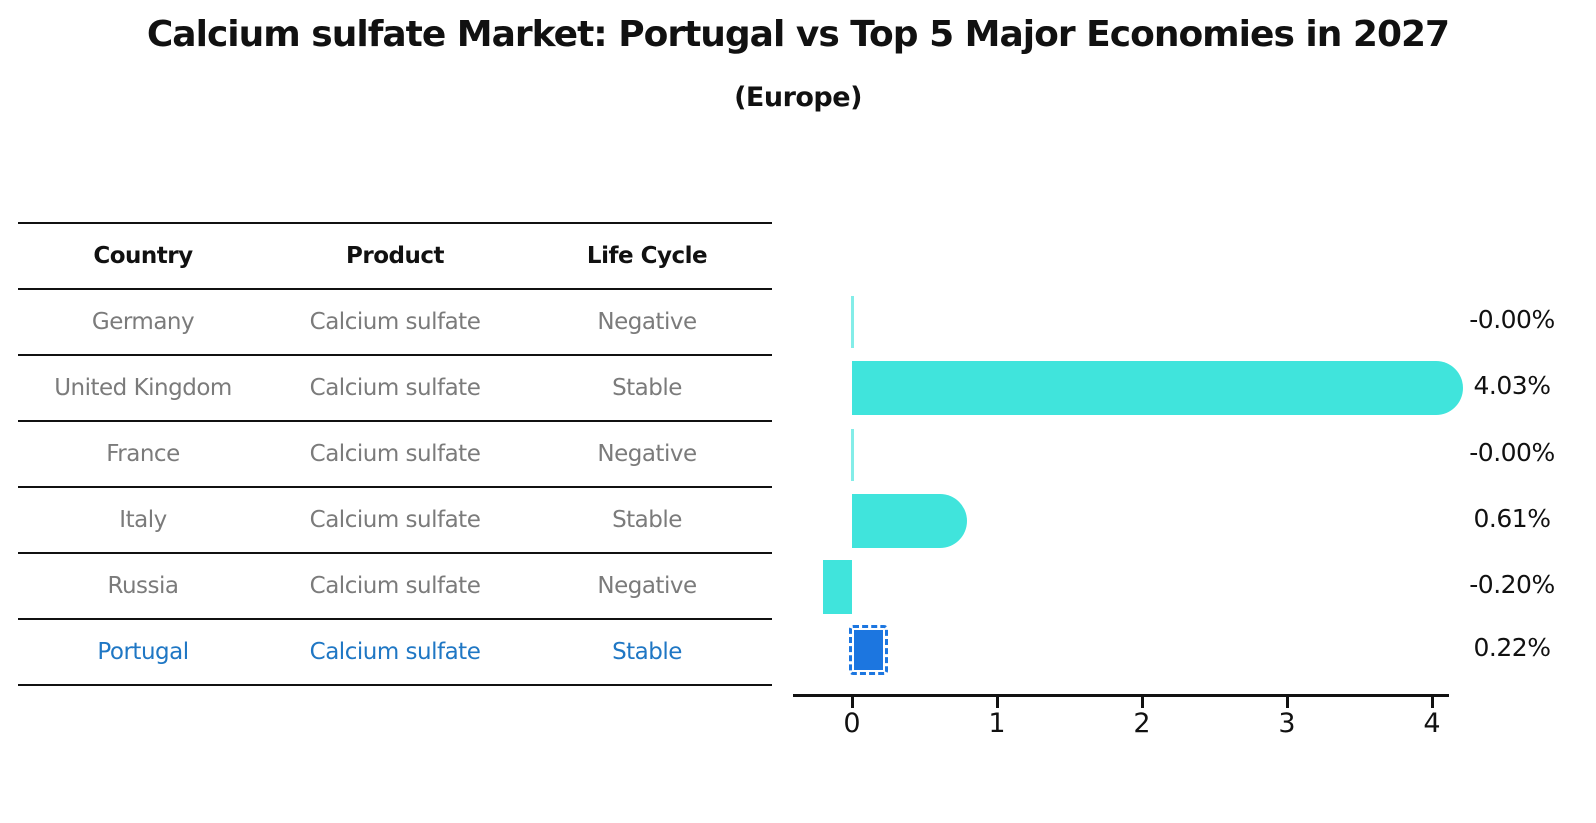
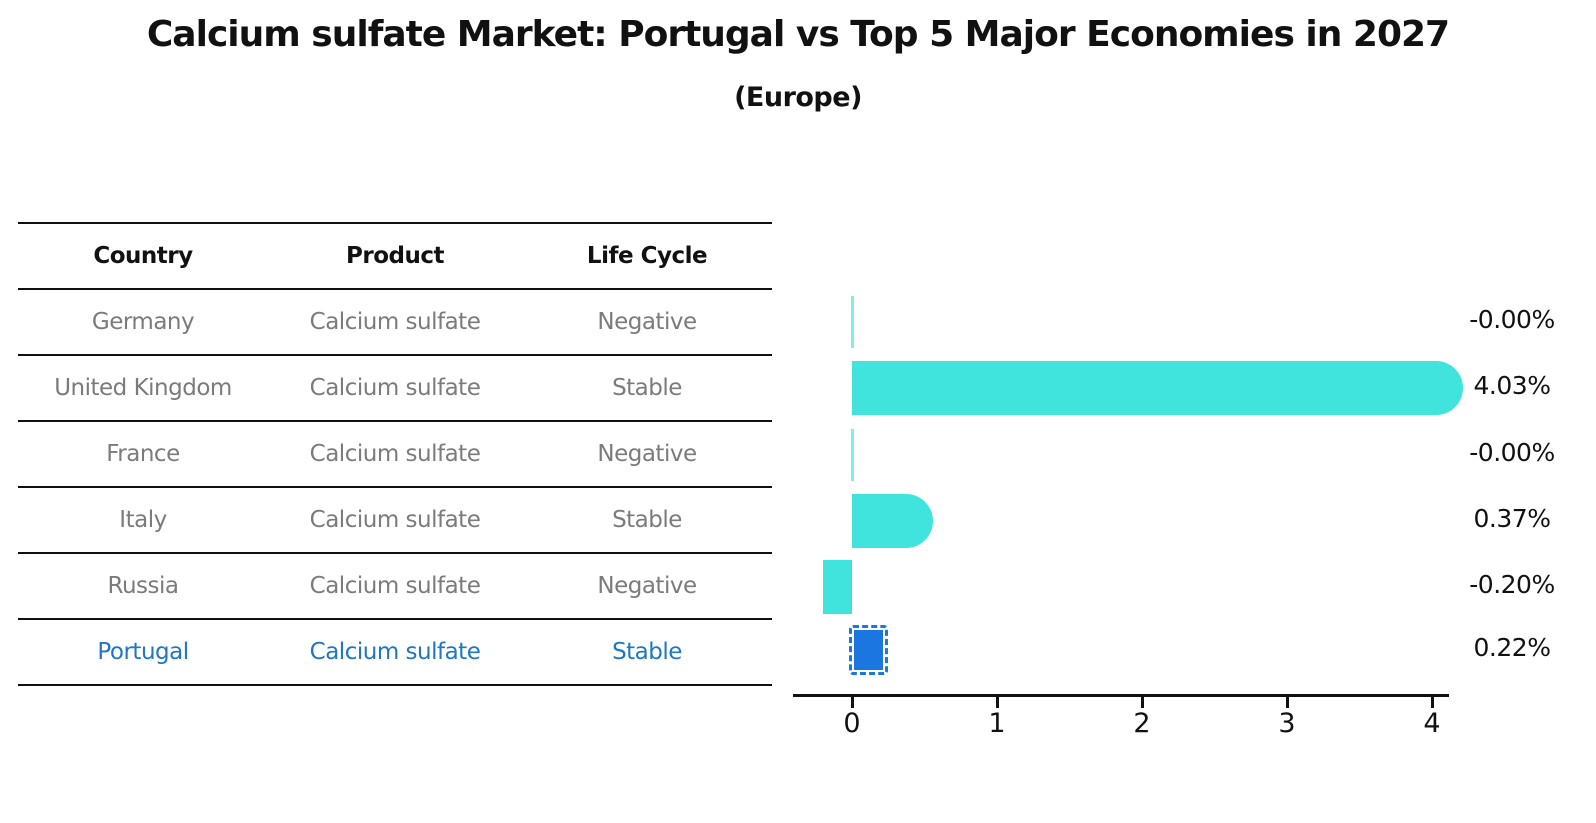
Italy: 0.61% -> 0.37%
